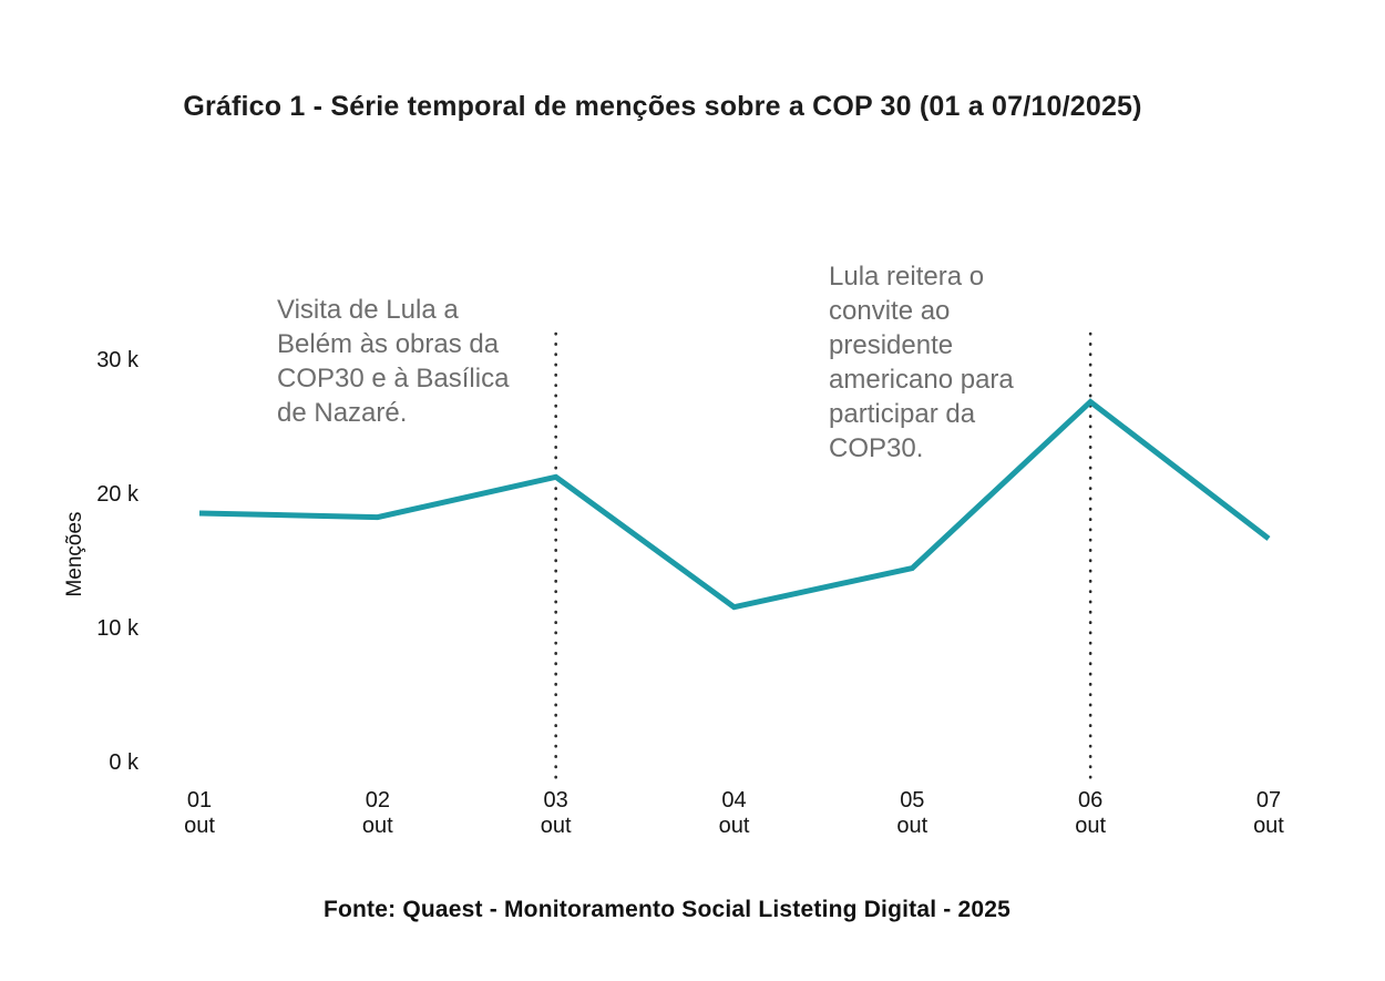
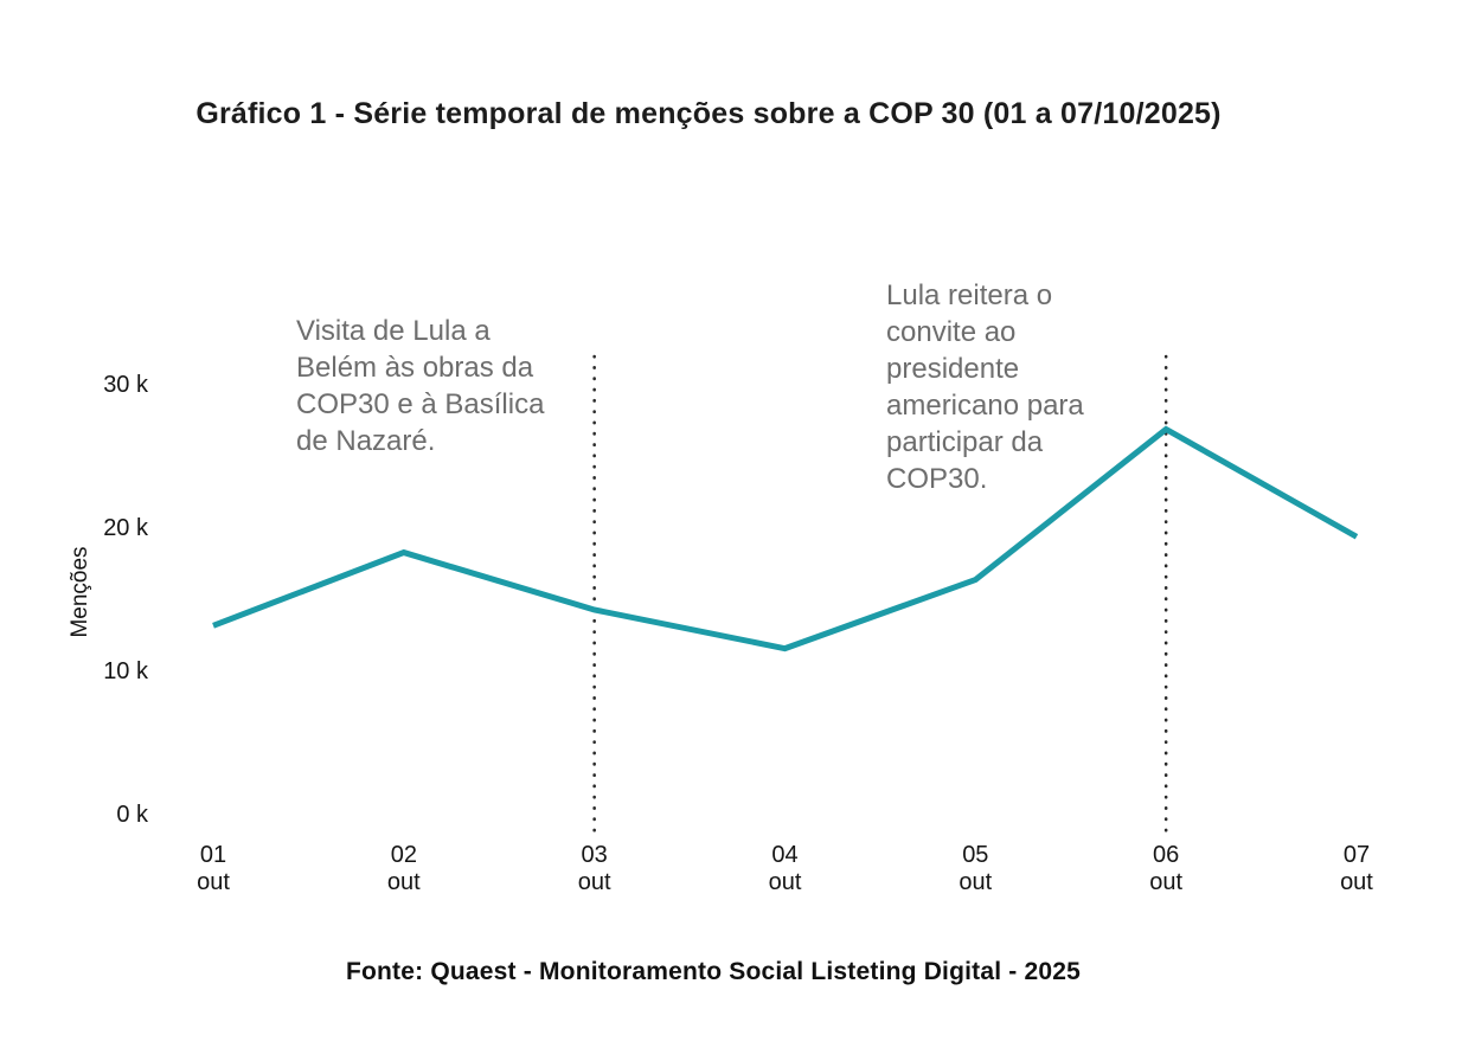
01 out: 18.6k -> 13.2k
03 out: 21.3k -> 14.3k
05 out: 14.5k -> 16.4k
07 out: 16.7k -> 19.4k
